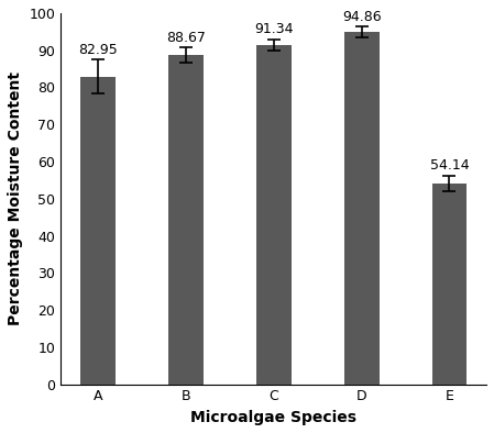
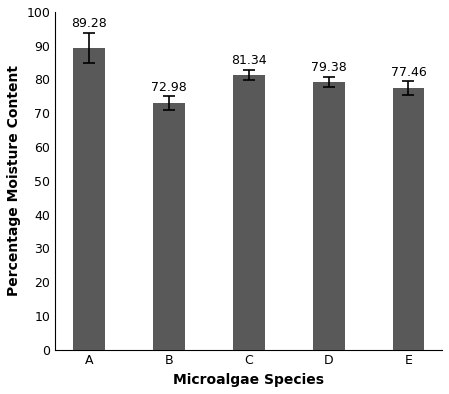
A: 82.95 -> 89.28
B: 88.67 -> 72.98
C: 91.34 -> 81.34
D: 94.86 -> 79.38
E: 54.14 -> 77.46
